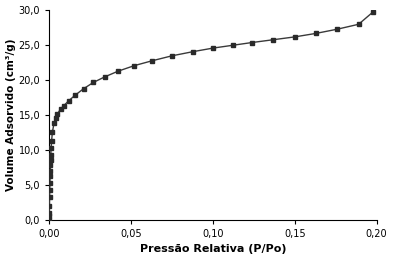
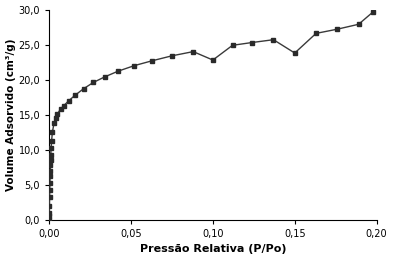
0,10: 24,5 -> 22,8
0,15: 26,1 -> 23,8
